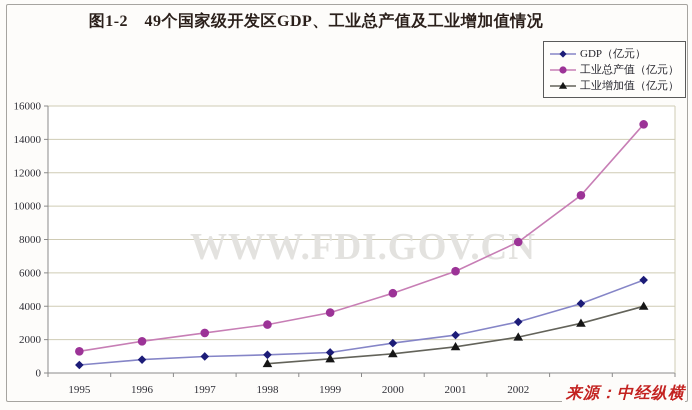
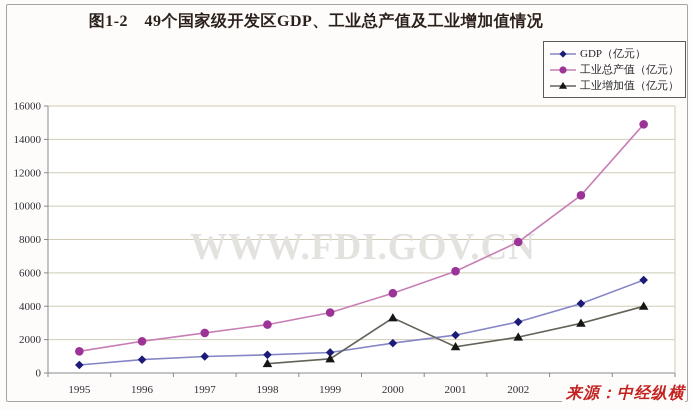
工业增加值（亿元）/2000: 1200 -> 3300
